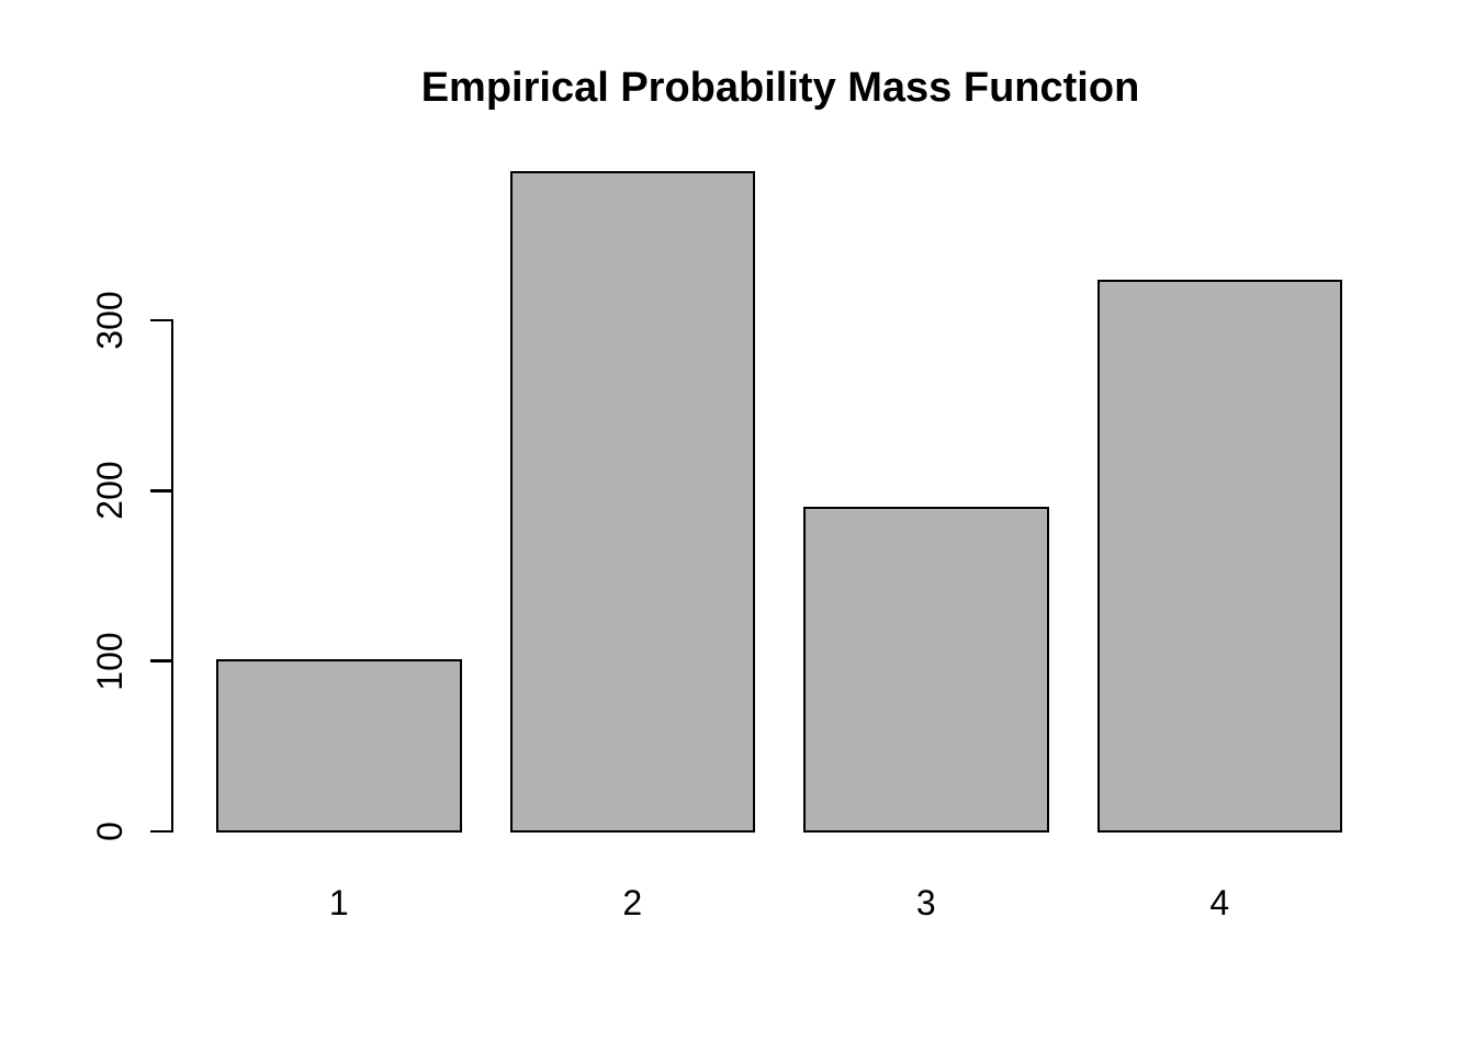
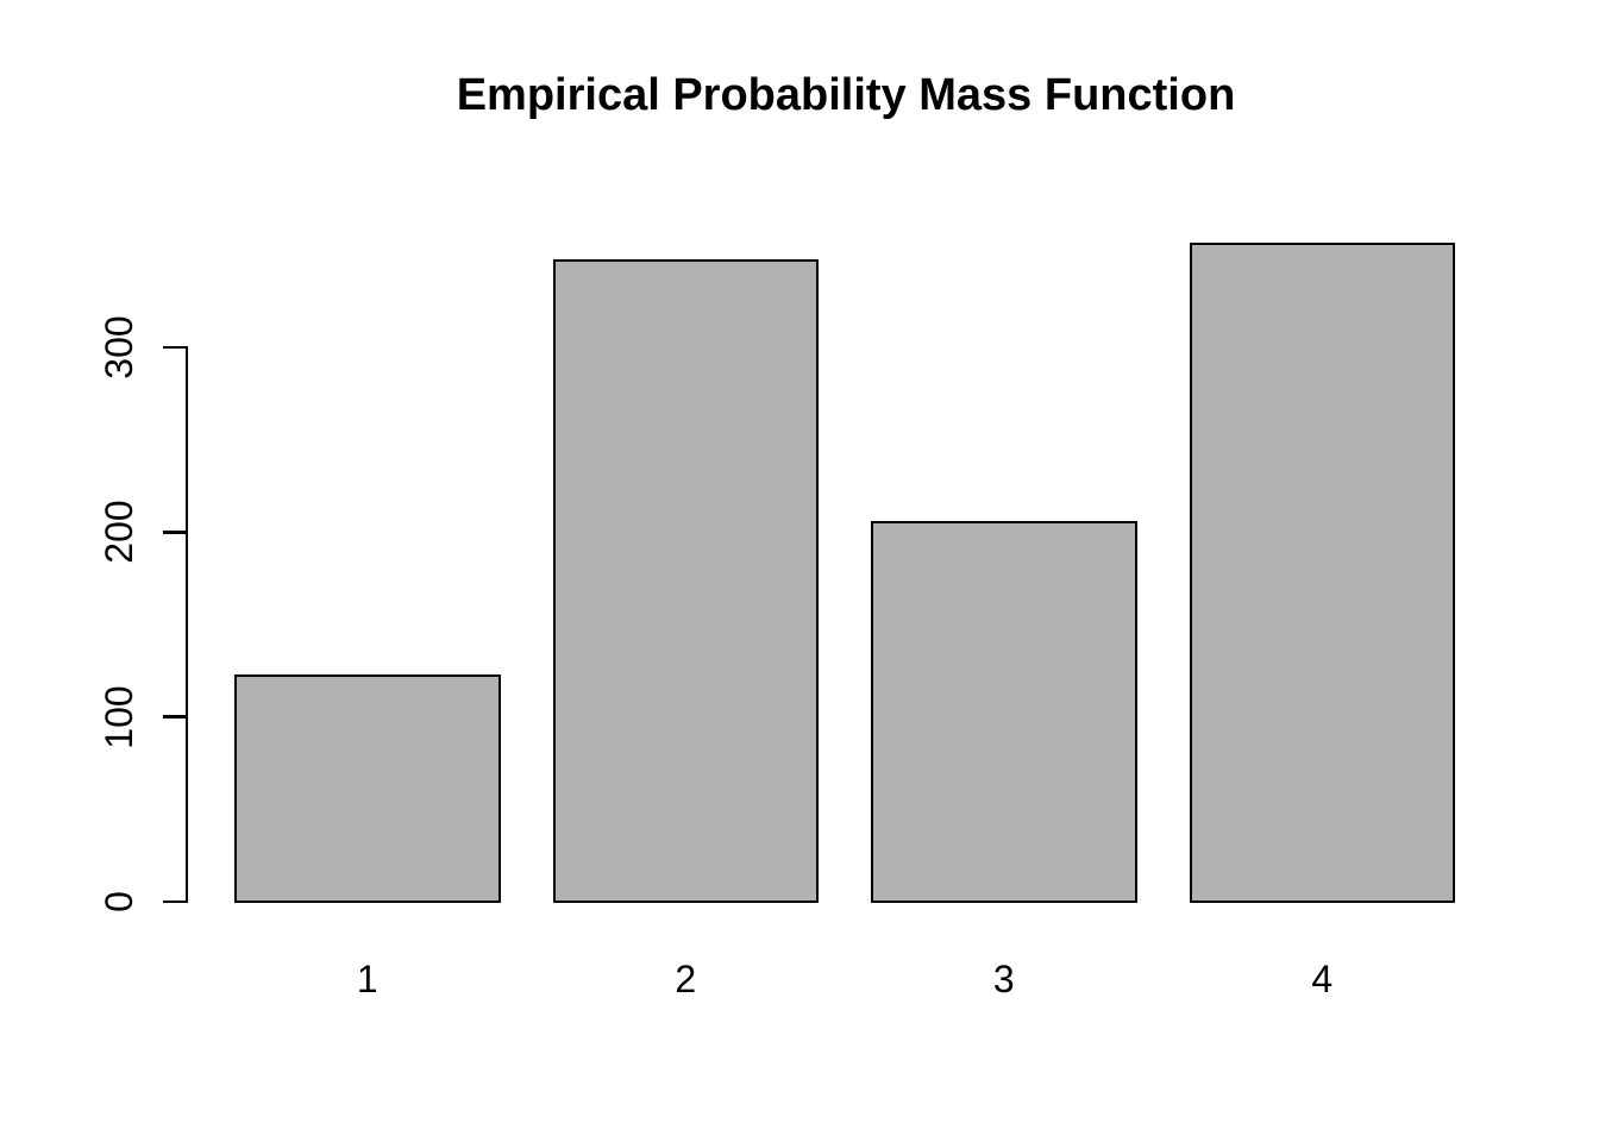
1: 100 -> 122
2: 387 -> 347
3: 190 -> 205
4: 323 -> 356
